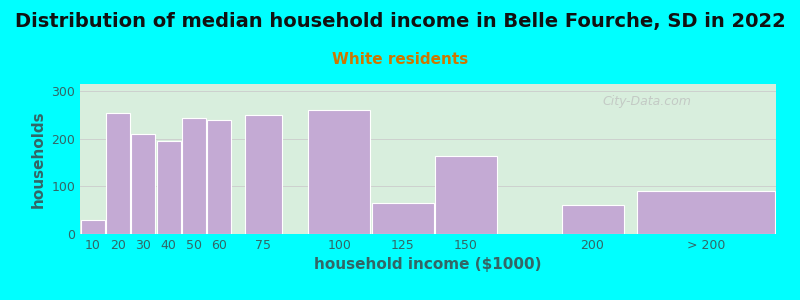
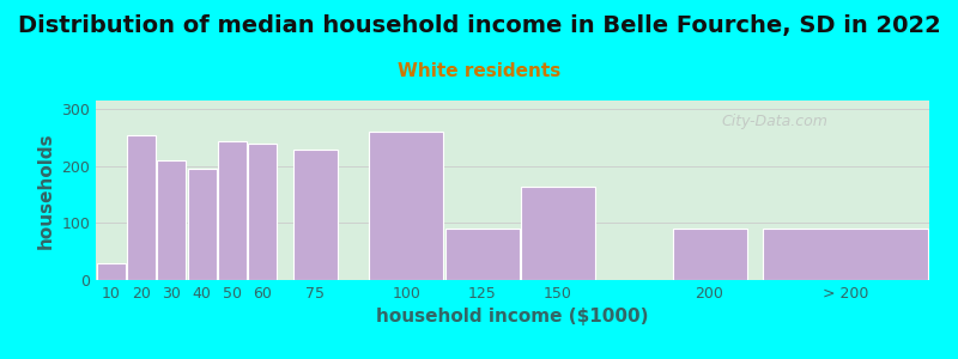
75: 250 -> 228
125: 65 -> 90
200: 60 -> 90
